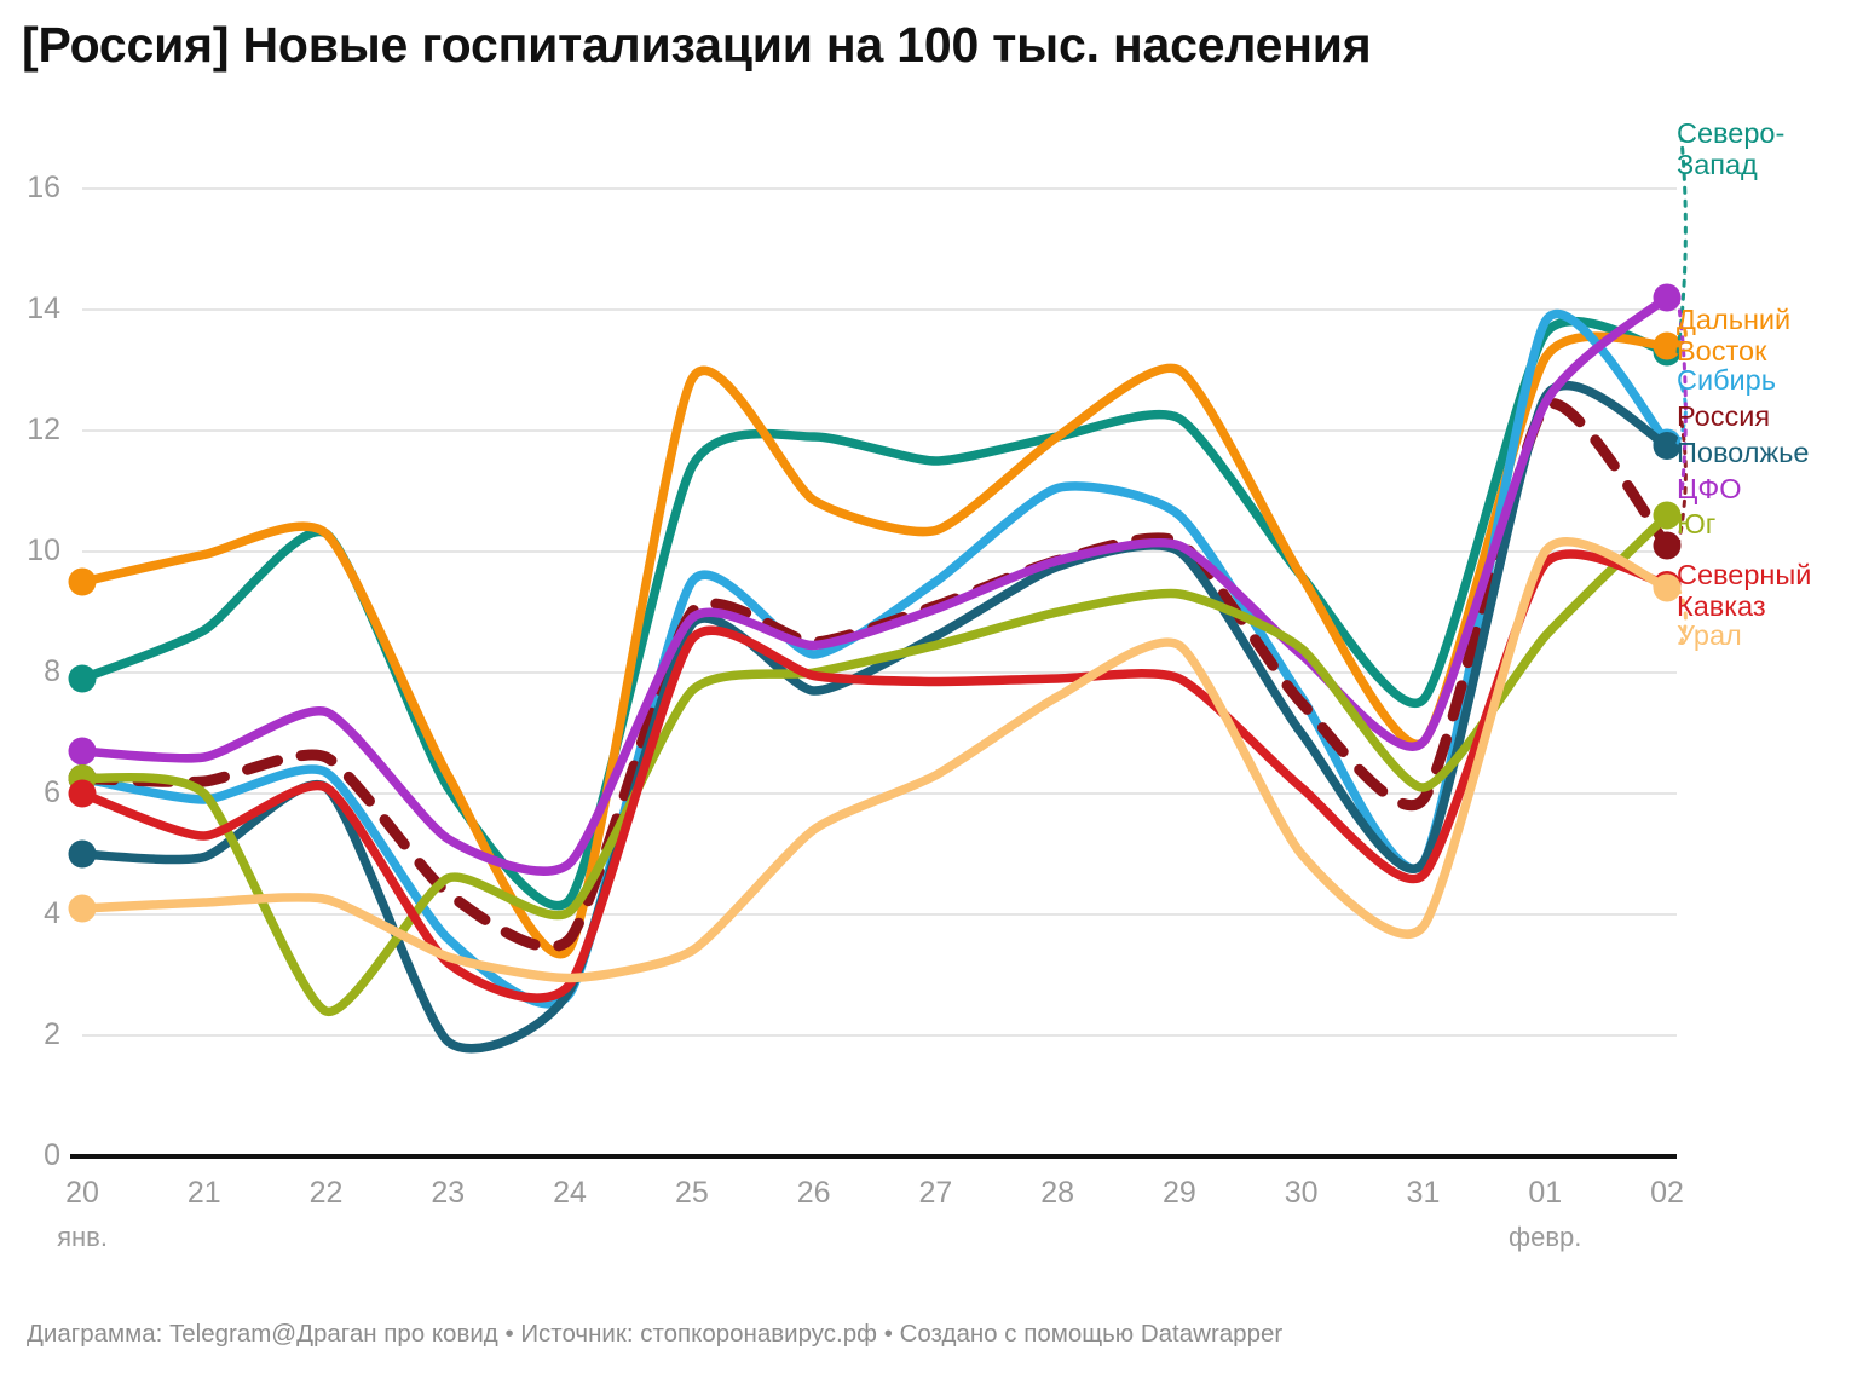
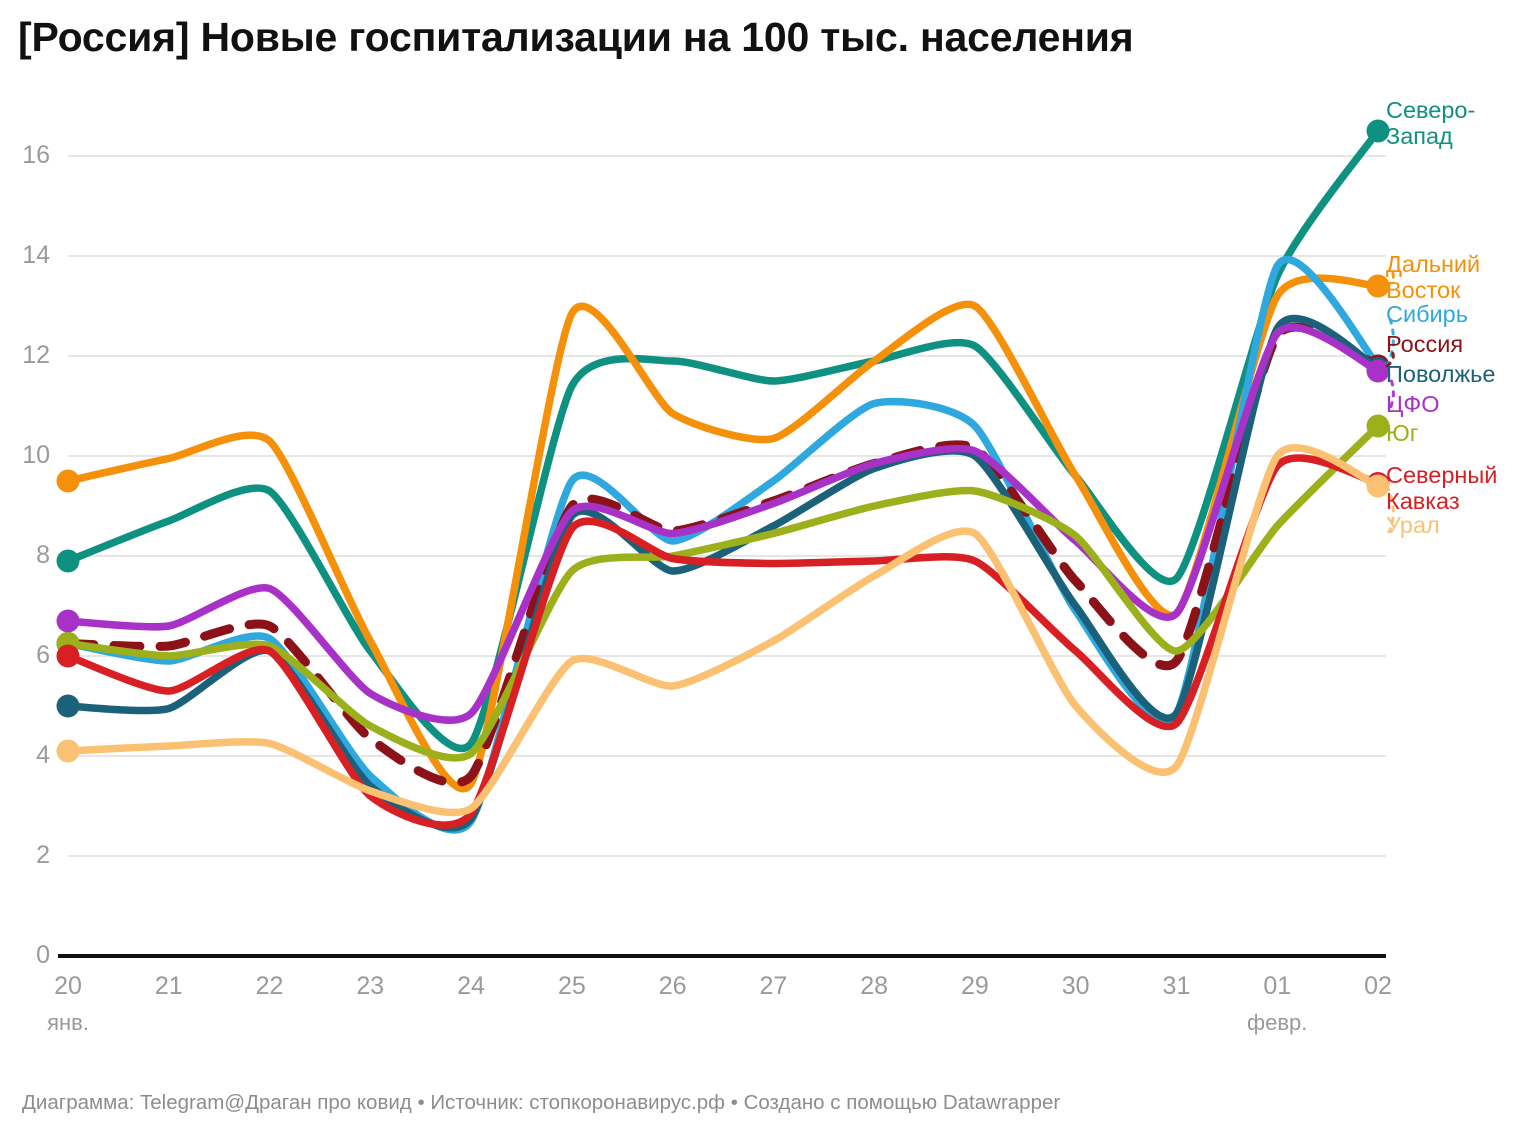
Северо-Запад/22: 10.3 -> 9.3
Юг/22: 2.4 -> 6.2
Поволжье/23: 1.9 -> 3.4
Урал/25: 3.4 -> 5.9
Сибирь/30: 7.6 -> 6.9
Северо-Запад/02: 13.3 -> 16.5
Россия/02: 10.1 -> 11.8
ЦФО/02: 14.2 -> 11.7
